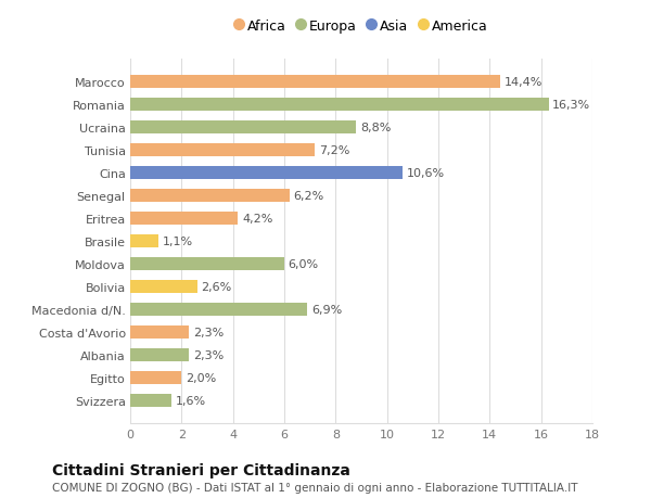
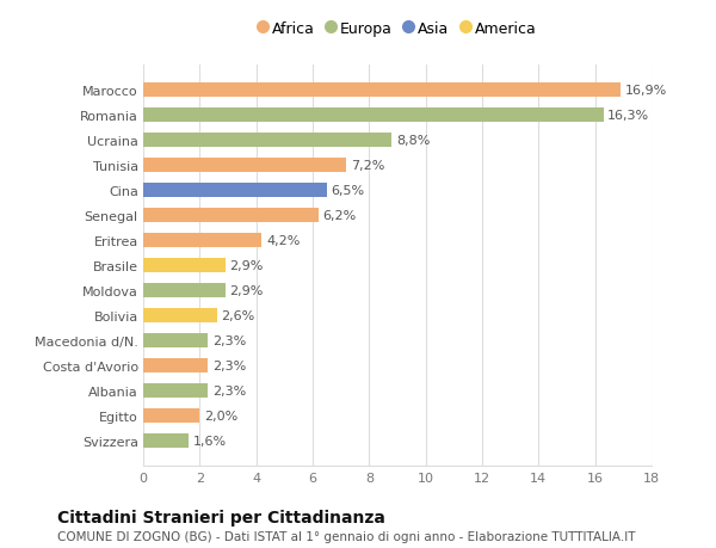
Marocco: 14,4% -> 16,9%
Cina: 10,6% -> 6,5%
Brasile: 1,1% -> 2,9%
Moldova: 6,0% -> 2,9%
Macedonia d/N.: 6,9% -> 2,3%
